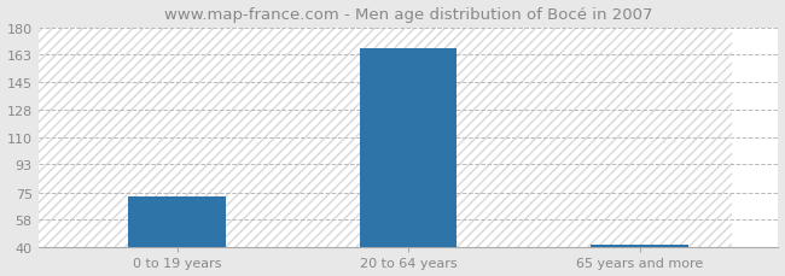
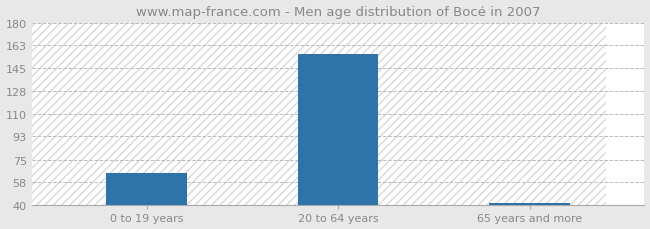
0 to 19 years: 72 -> 65
20 to 64 years: 167 -> 156
